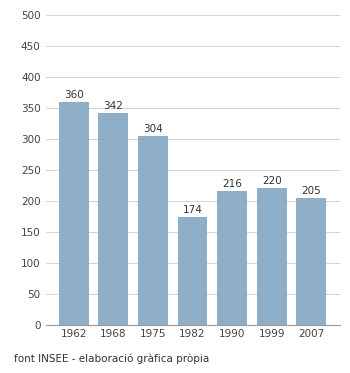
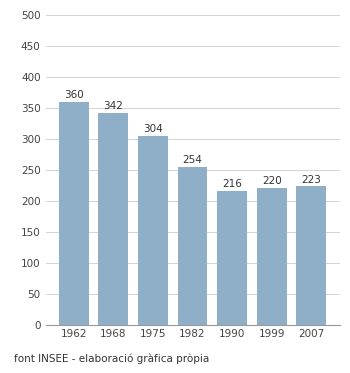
1982: 174 -> 254
2007: 205 -> 223
